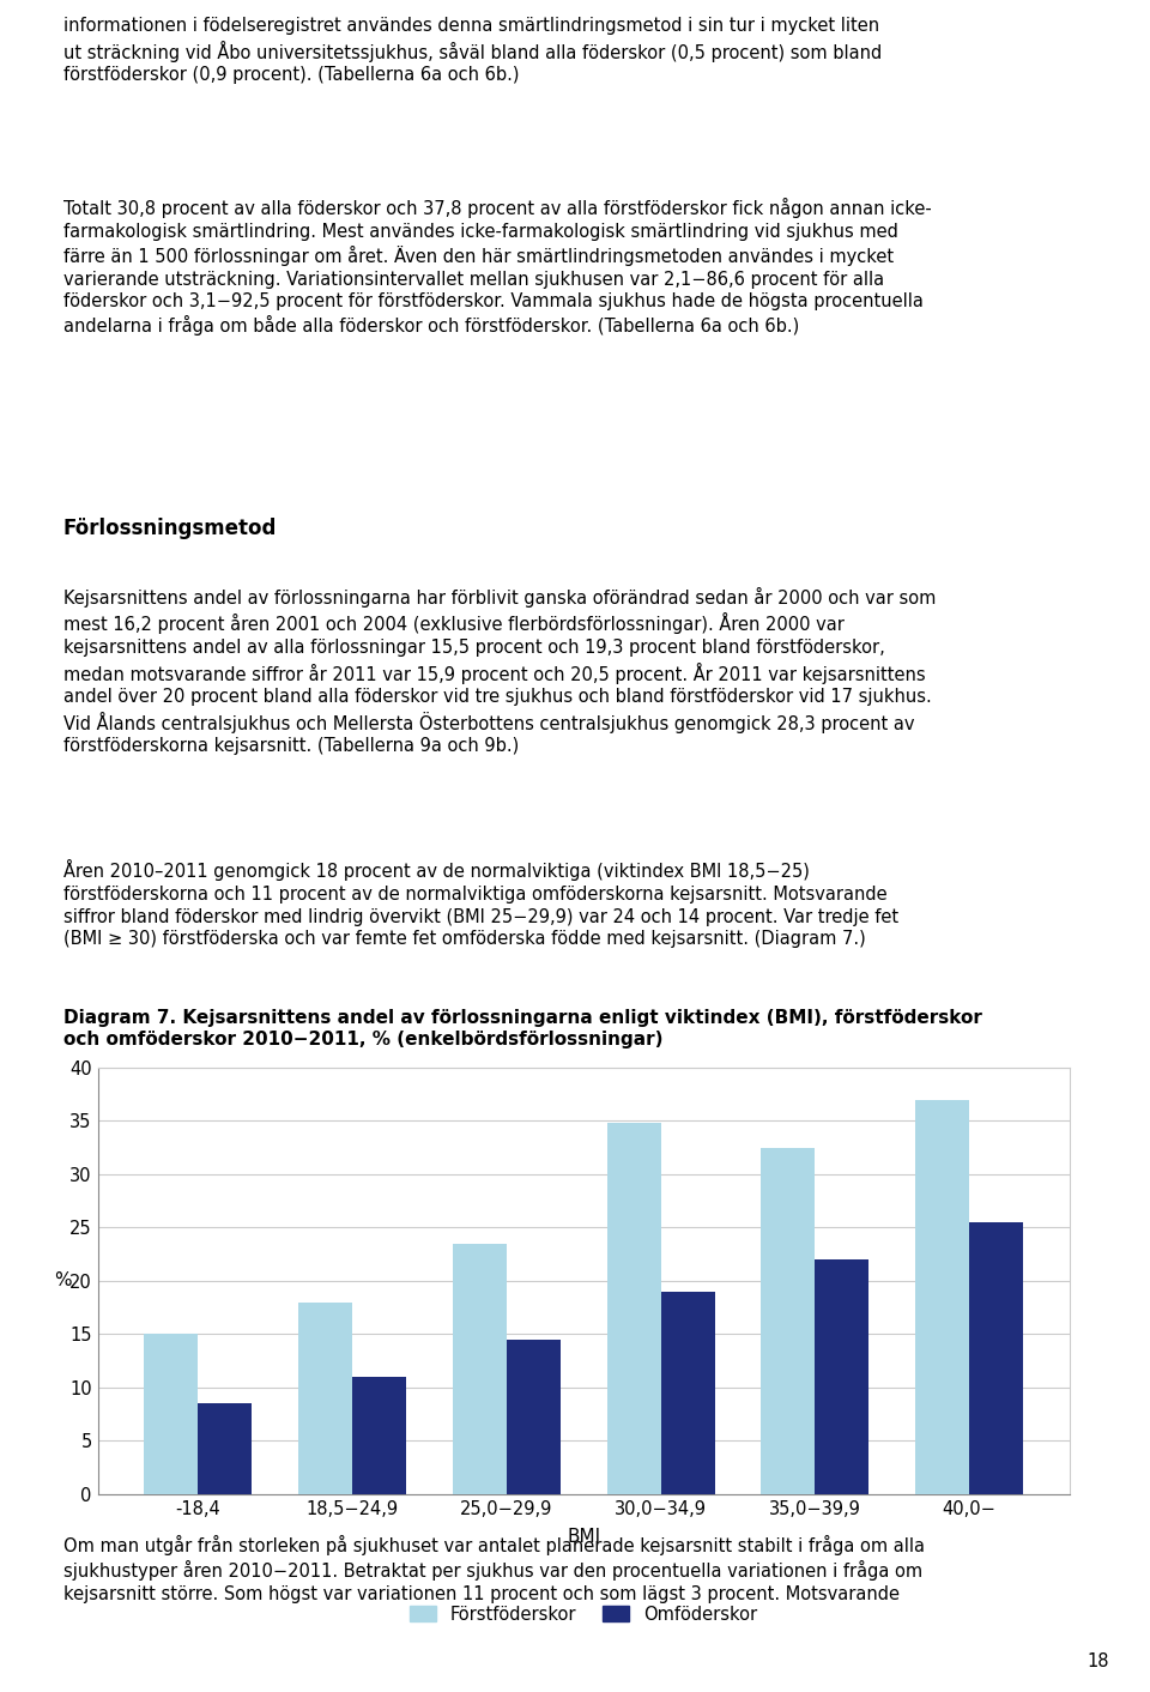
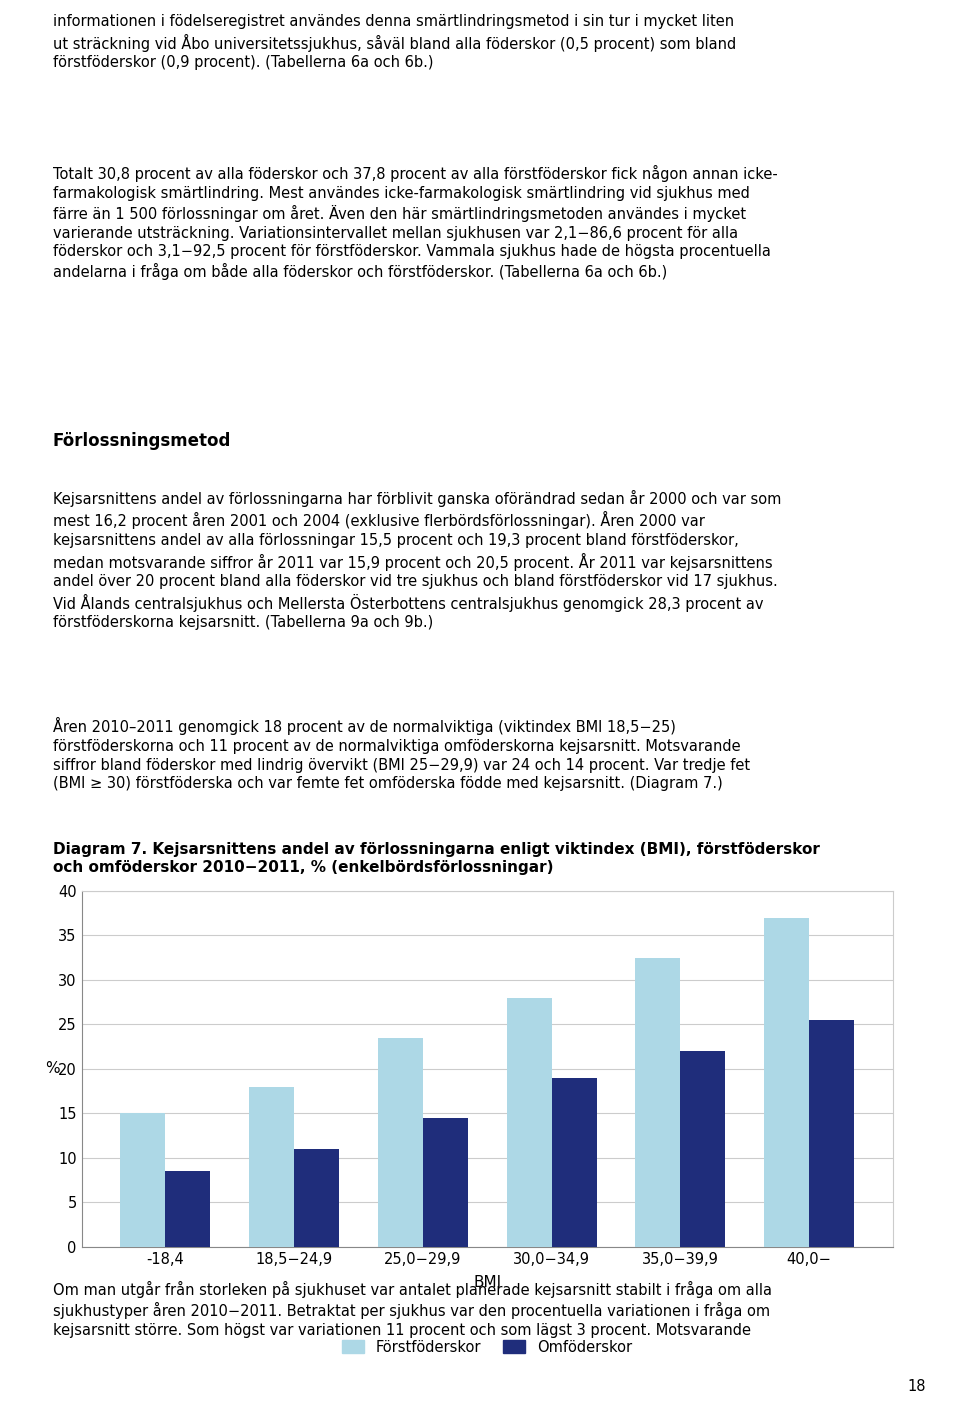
Förstföderskor/30,0−34,9: 34.8 -> 28.0
